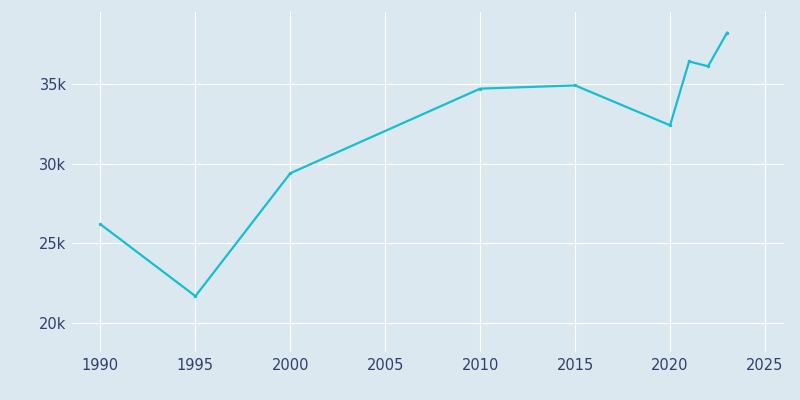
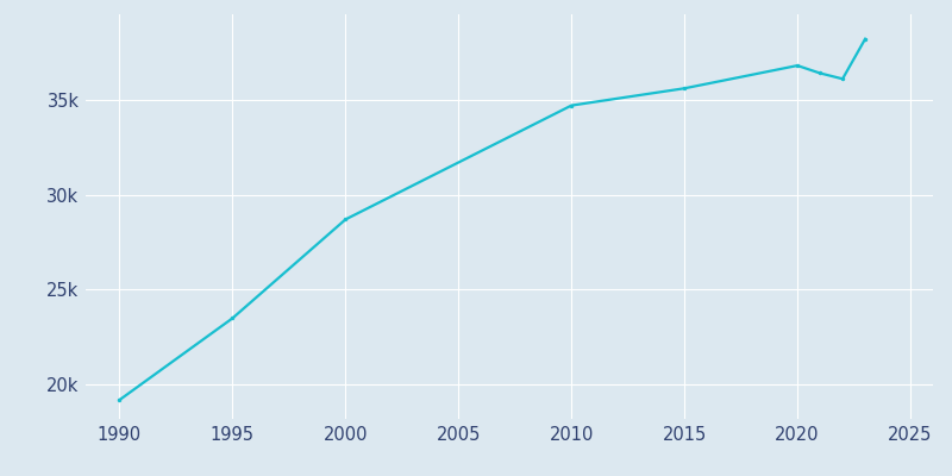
1990: 26.2k -> 19.2k
1995: 21.7k -> 23.5k
2000: 29.4k -> 28.7k
2015: 34.9k -> 35.6k
2020: 32.4k -> 36.8k
